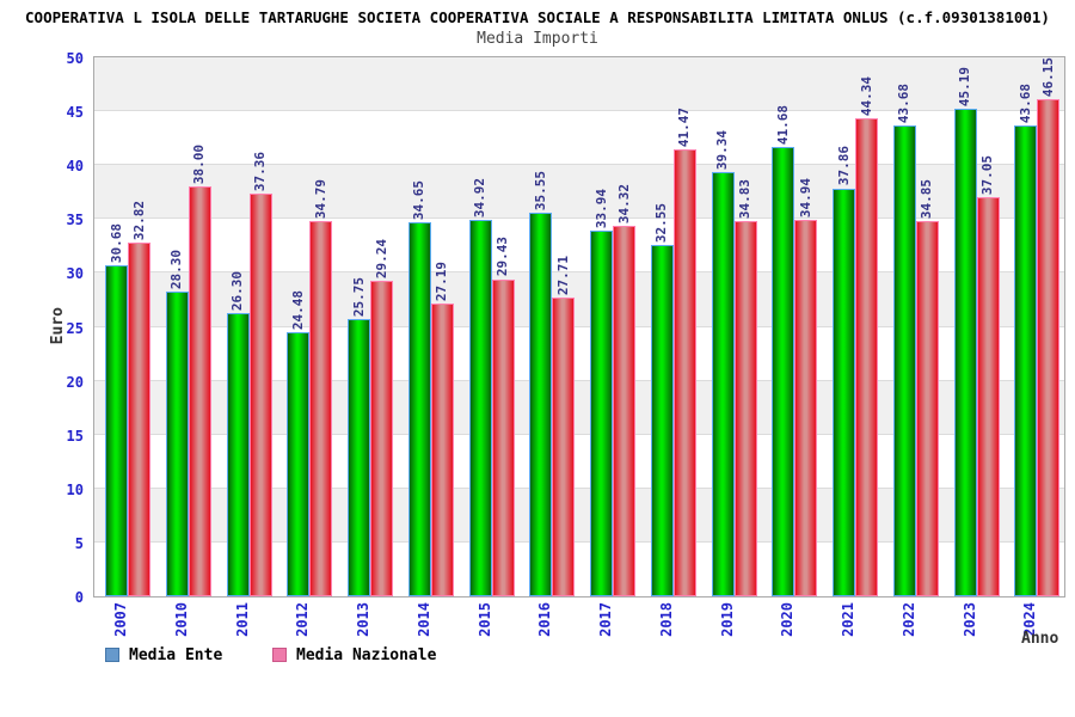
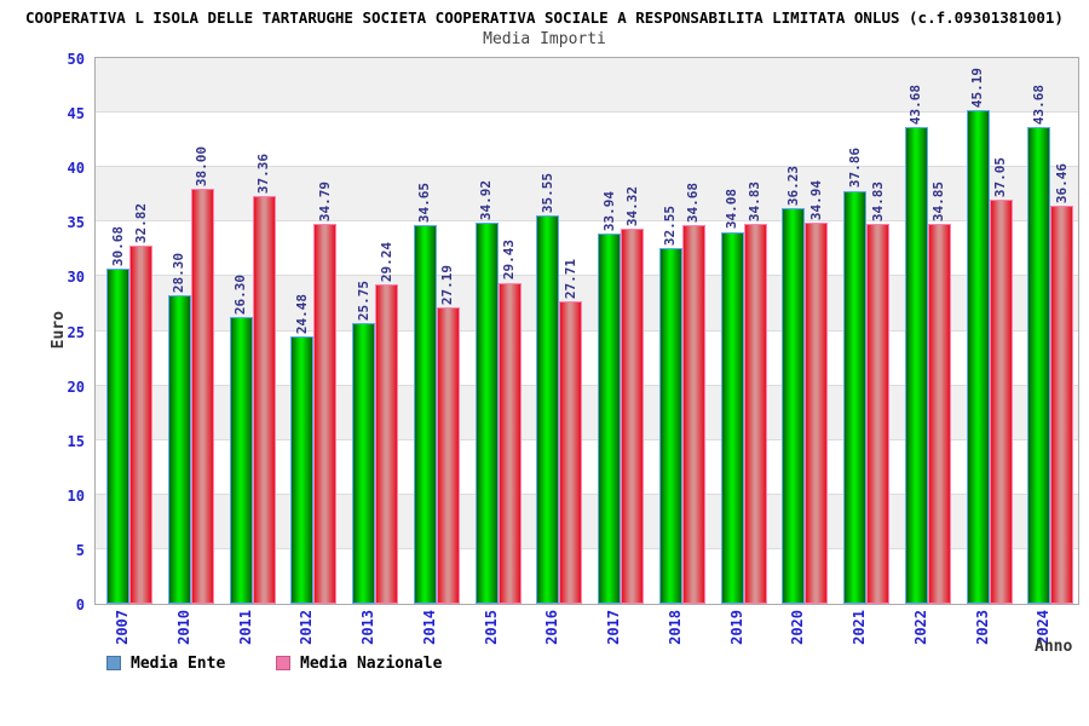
Media Nazionale/2018: 41.47 -> 34.68
Media Ente/2019: 39.34 -> 34.08
Media Ente/2020: 41.68 -> 36.23
Media Nazionale/2021: 44.34 -> 34.83
Media Nazionale/2024: 46.15 -> 36.46
